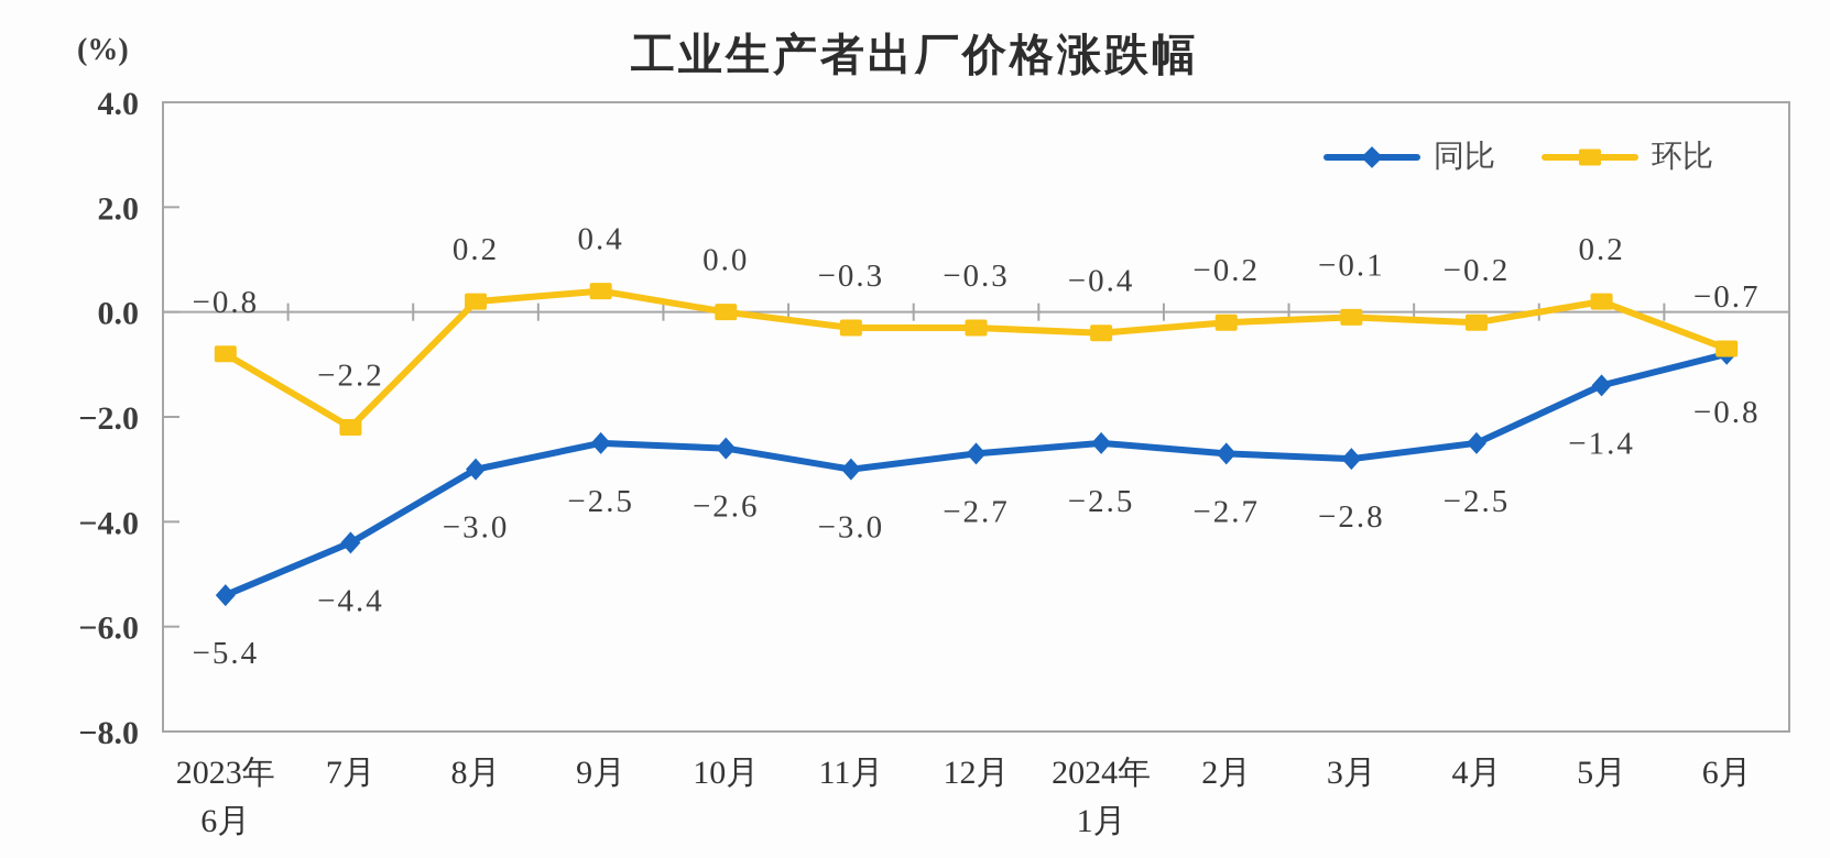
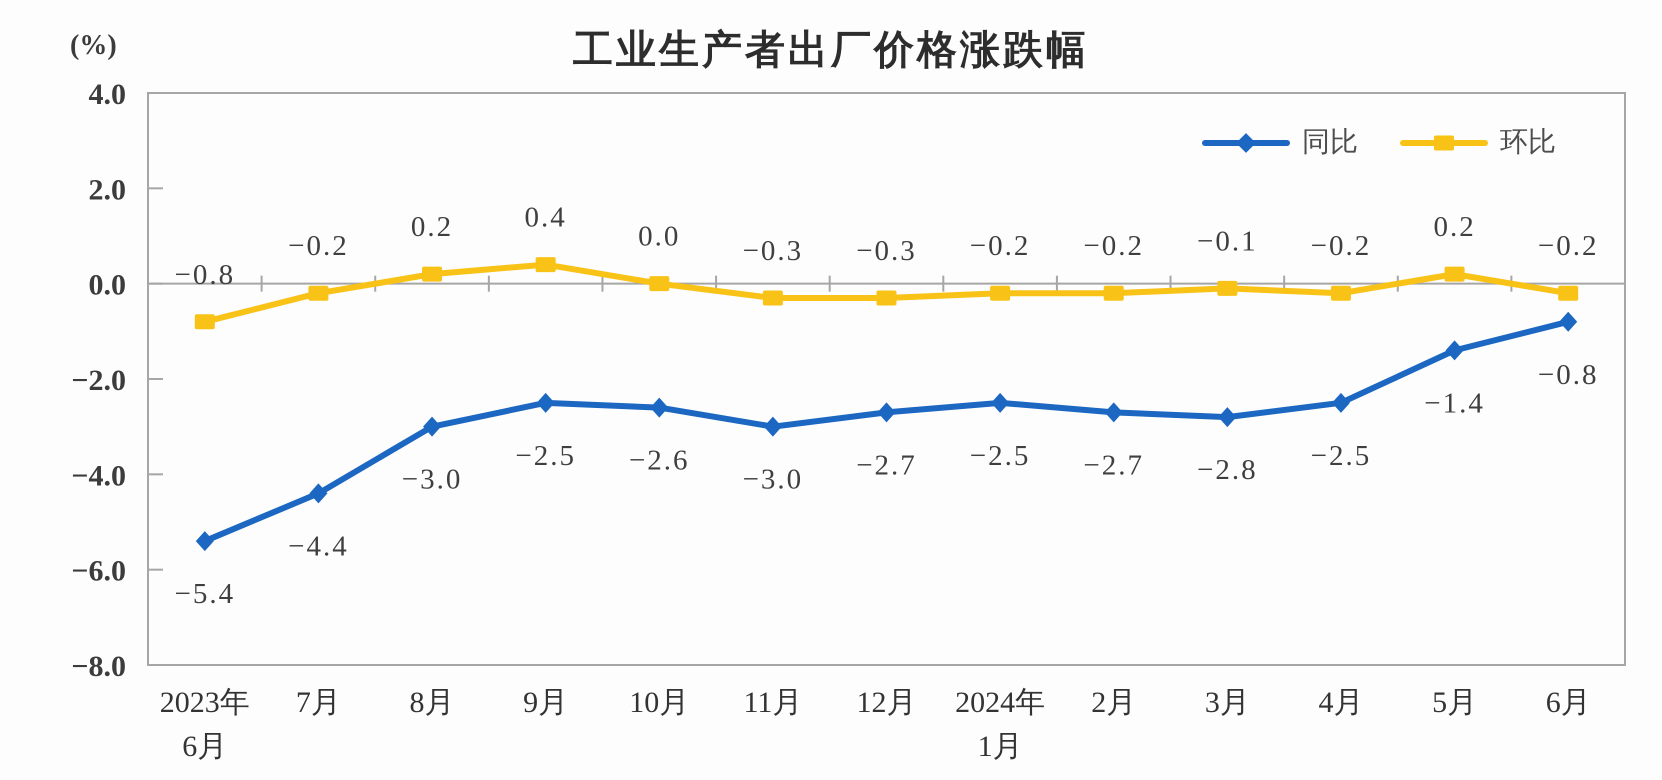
环比/7月: −2.2 -> −0.2
环比/2024年 1月: −0.4 -> −0.2
环比/6月: −0.7 -> −0.2
